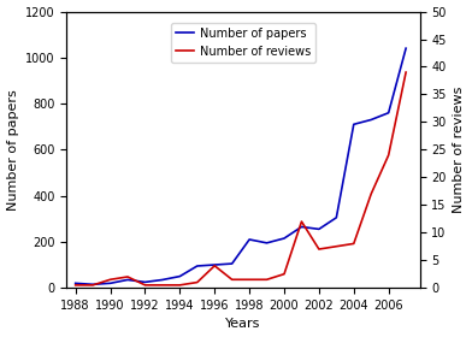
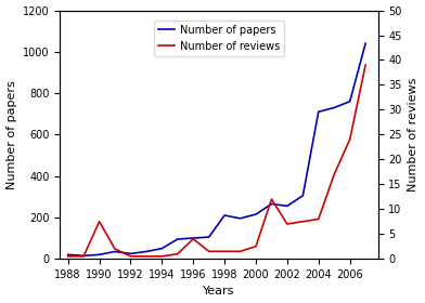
Number of reviews/1990: 1.5 -> 7.5
